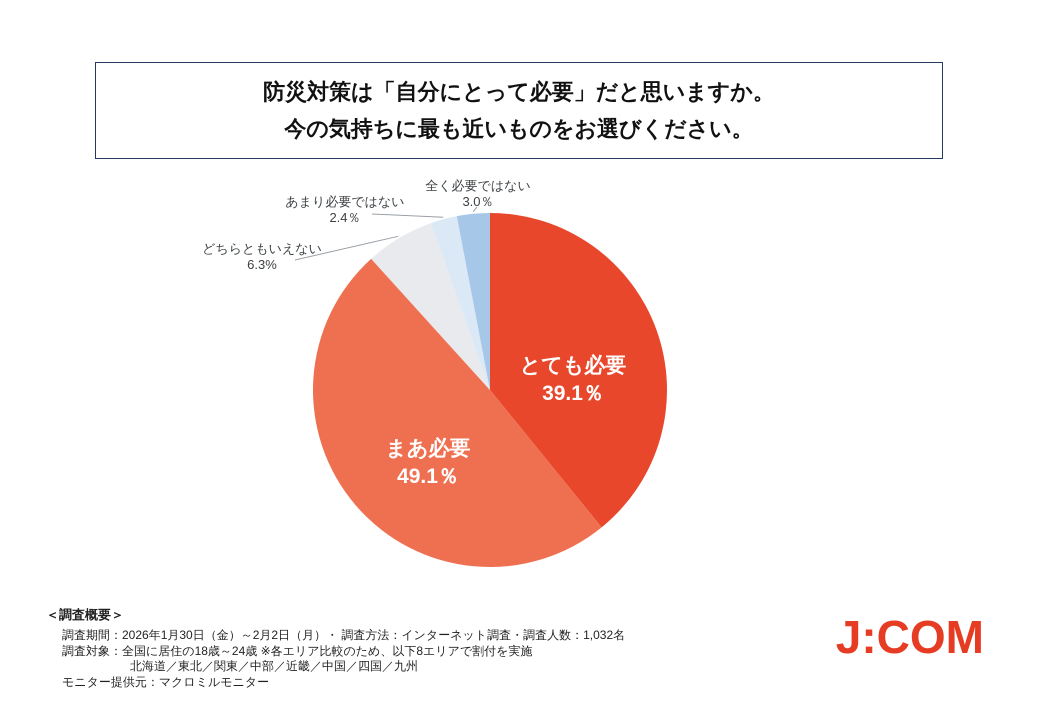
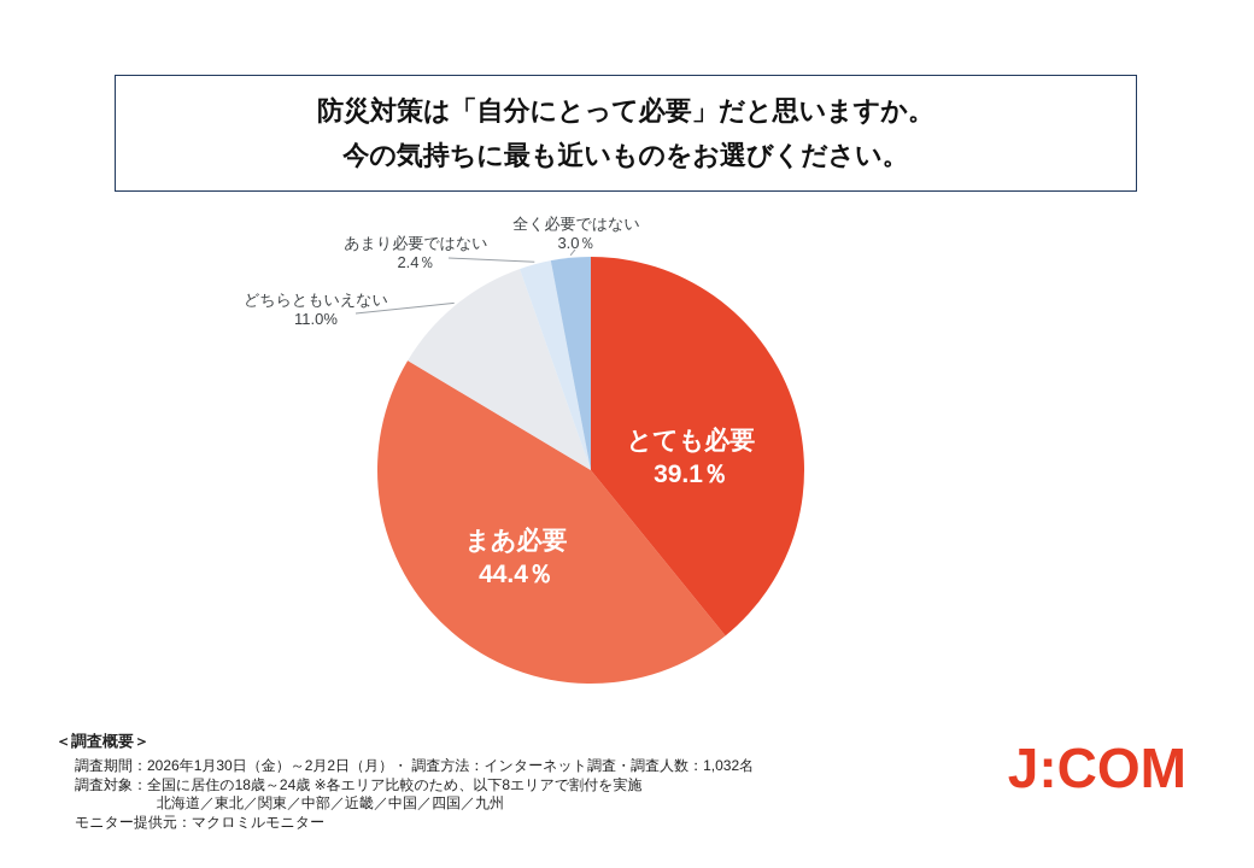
まあ必要: 49.1 -> 44.4
どちらともいえない: 6.3% -> 11.0%
